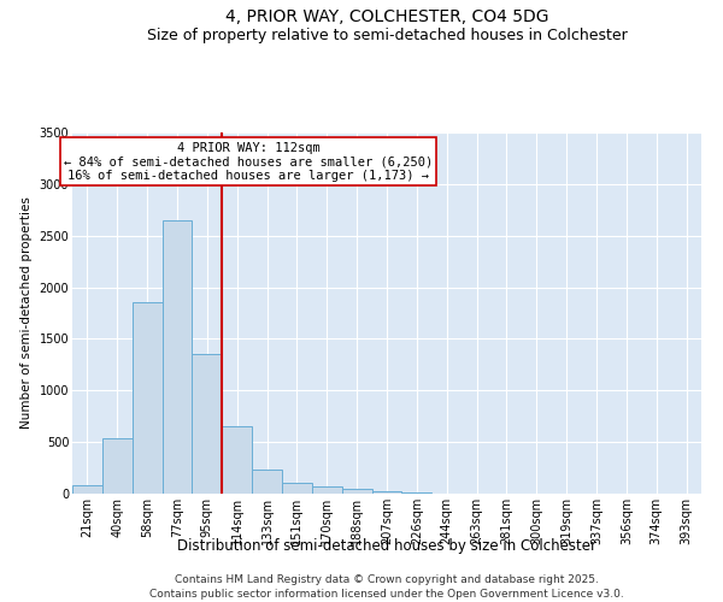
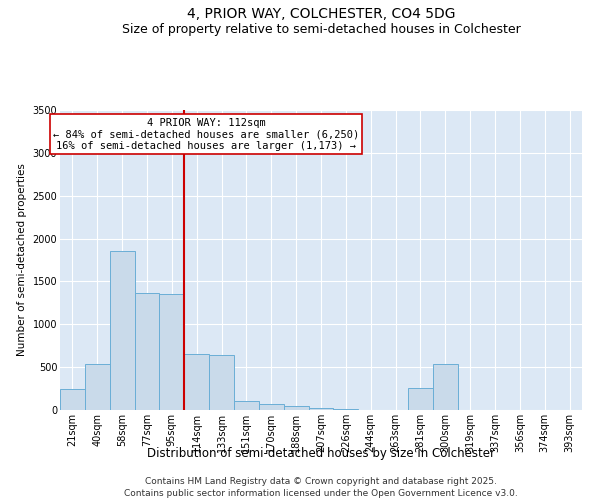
21sqm: 80 -> 240
77sqm: 2650 -> 1360
133sqm: 230 -> 640
281sqm: 0 -> 260
300sqm: 0 -> 540
